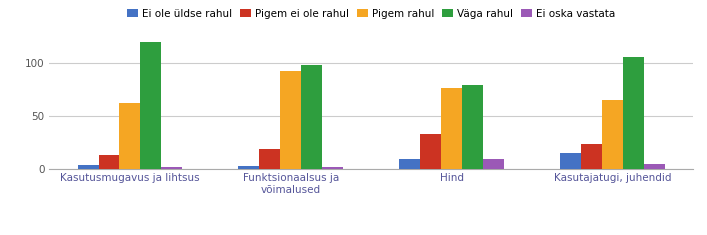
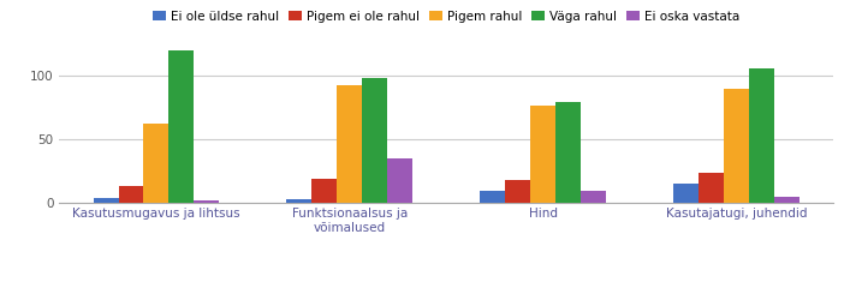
Ei oska vastata/Funktsionaalsus ja võimalused: 2 -> 35
Pigem ei ole rahul/Hind: 33 -> 18
Pigem rahul/Kasutajatugi, juhendid: 65 -> 90
